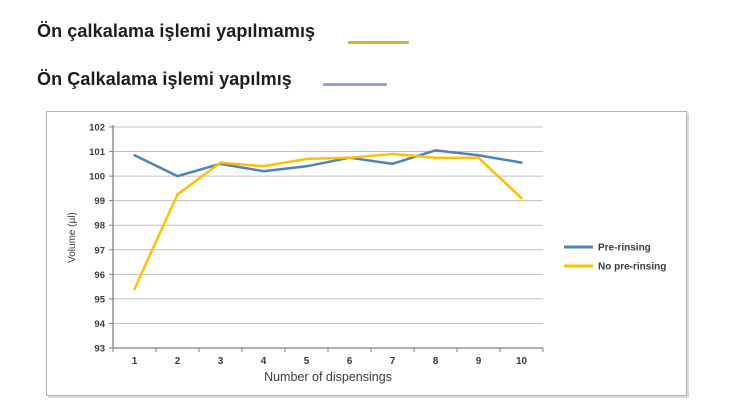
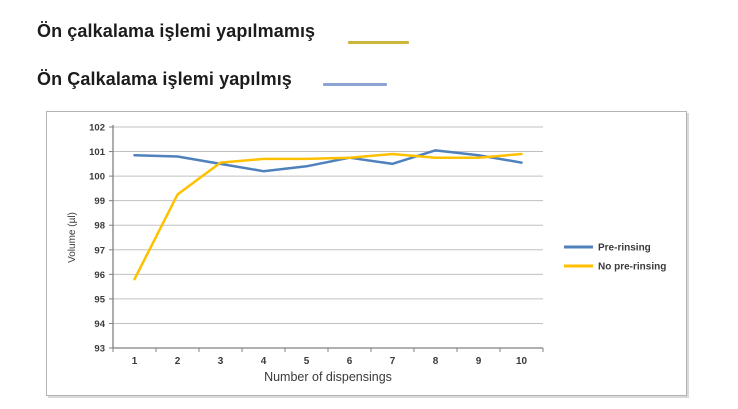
No pre-rinsing/1: 95.4 -> 95.8
Pre-rinsing/2: 100.0 -> 100.8
No pre-rinsing/4: 100.4 -> 100.7
No pre-rinsing/10: 99.1 -> 100.9
